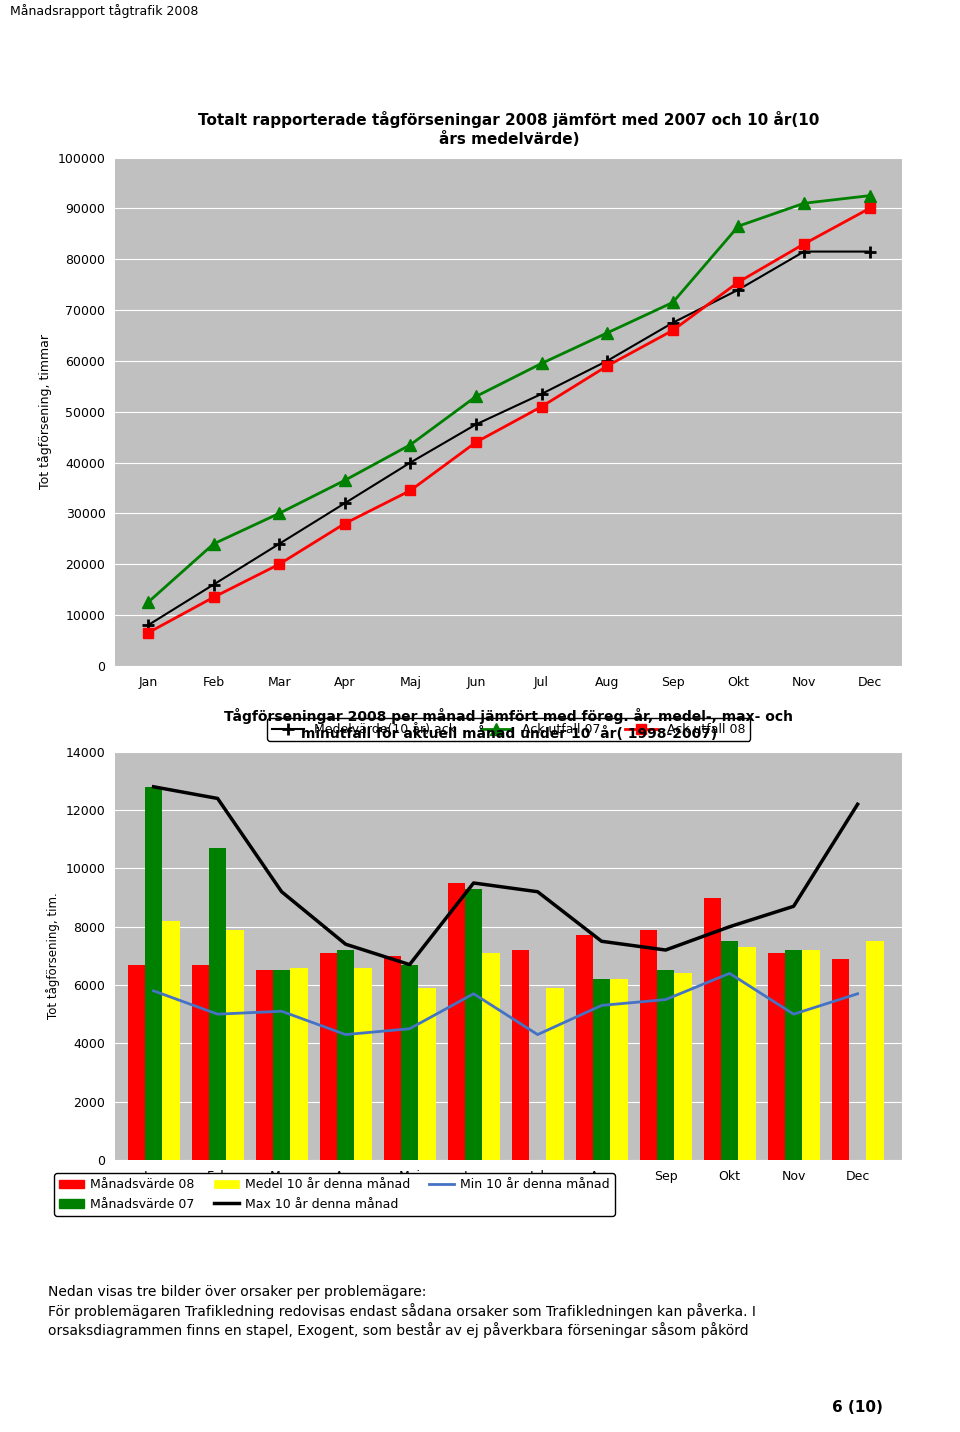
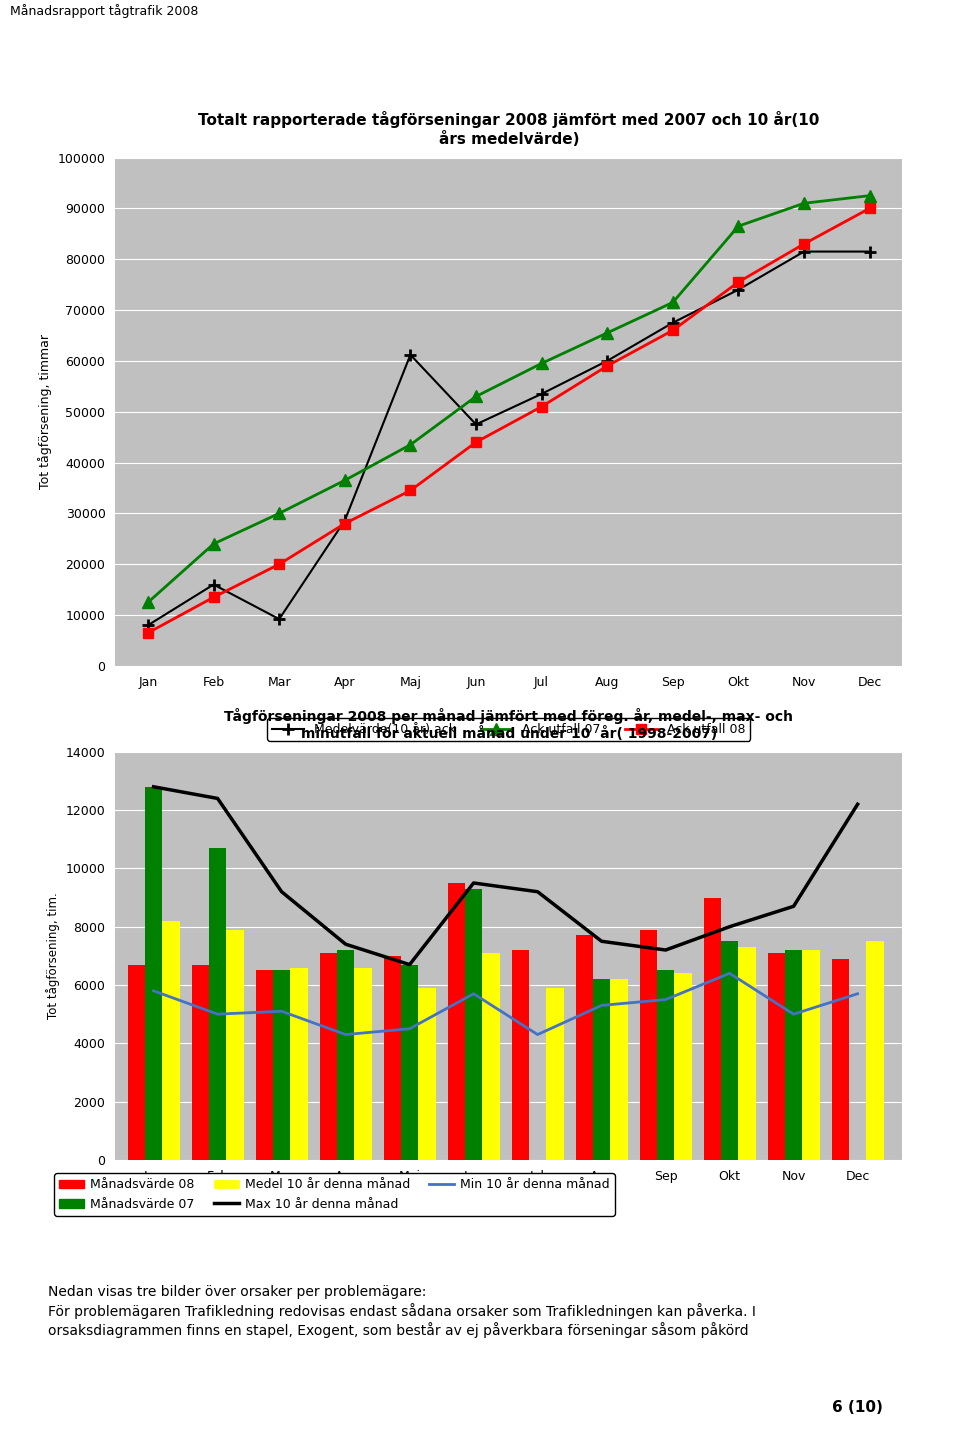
Max 10 år denna månad/Mar: 24000 -> 9200
Max 10 år denna månad/Apr: 32000 -> 28600
Max 10 år denna månad/Maj: 40000 -> 61200
